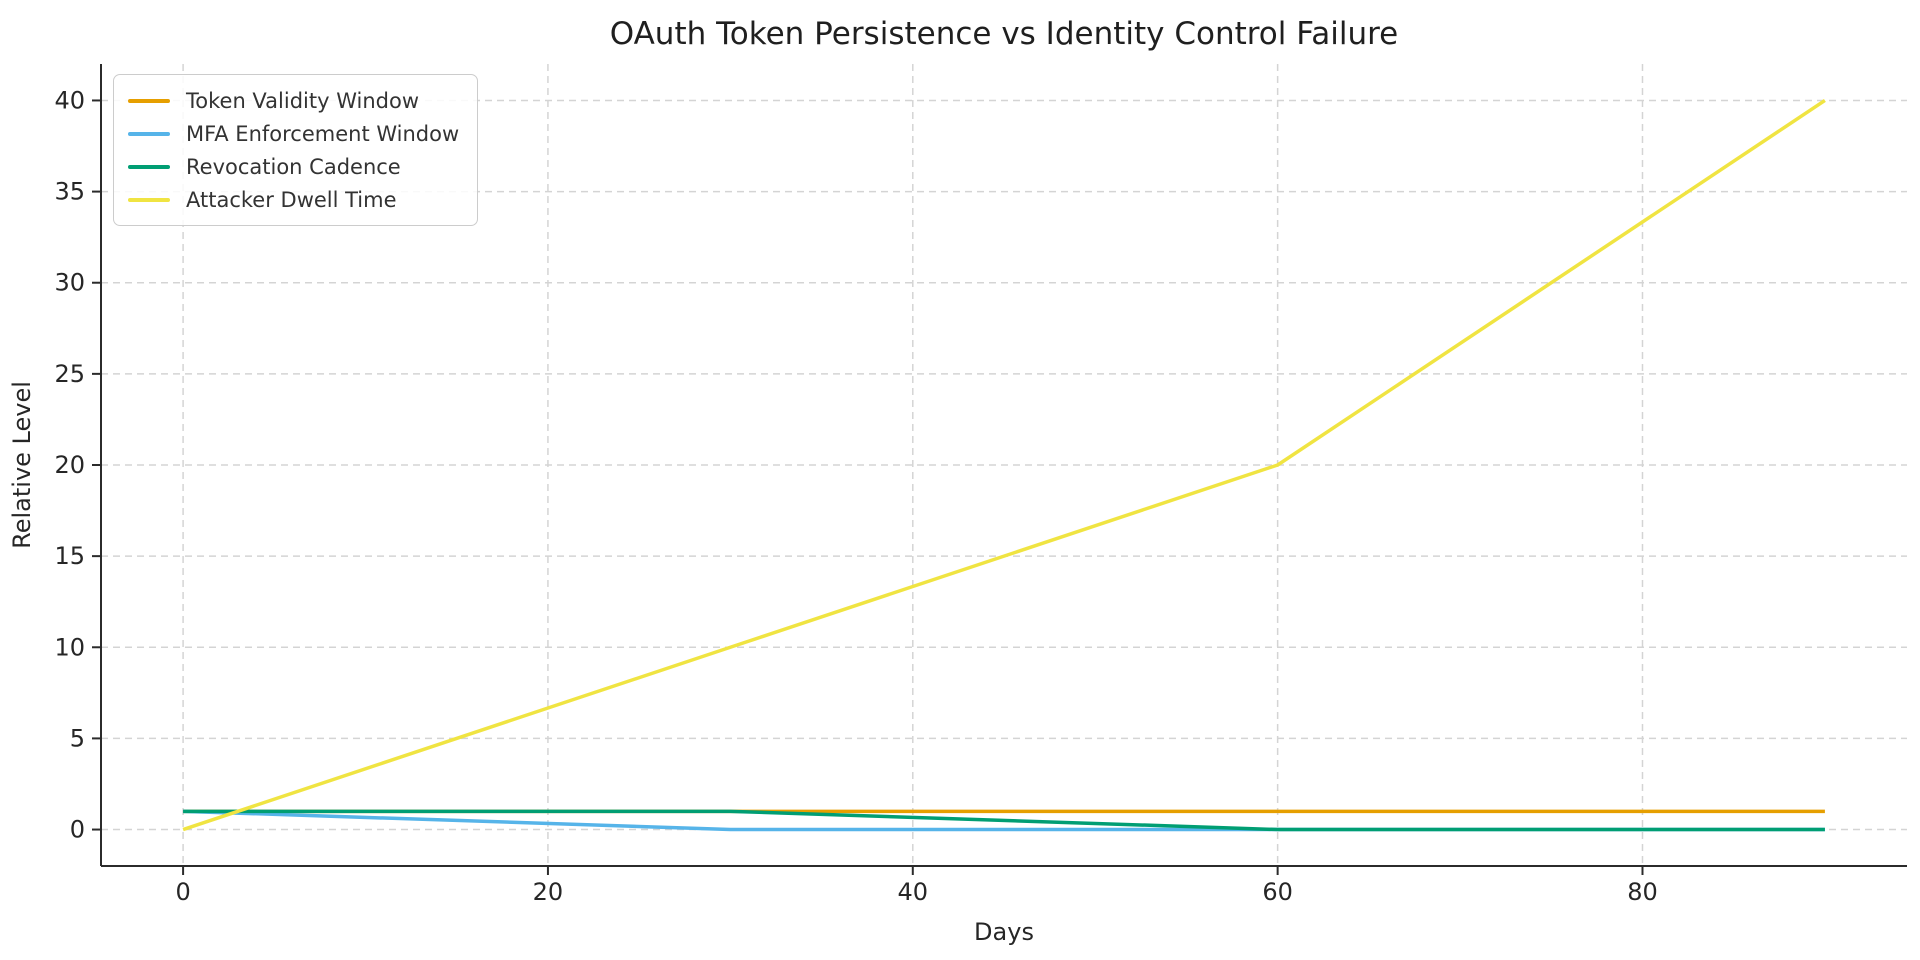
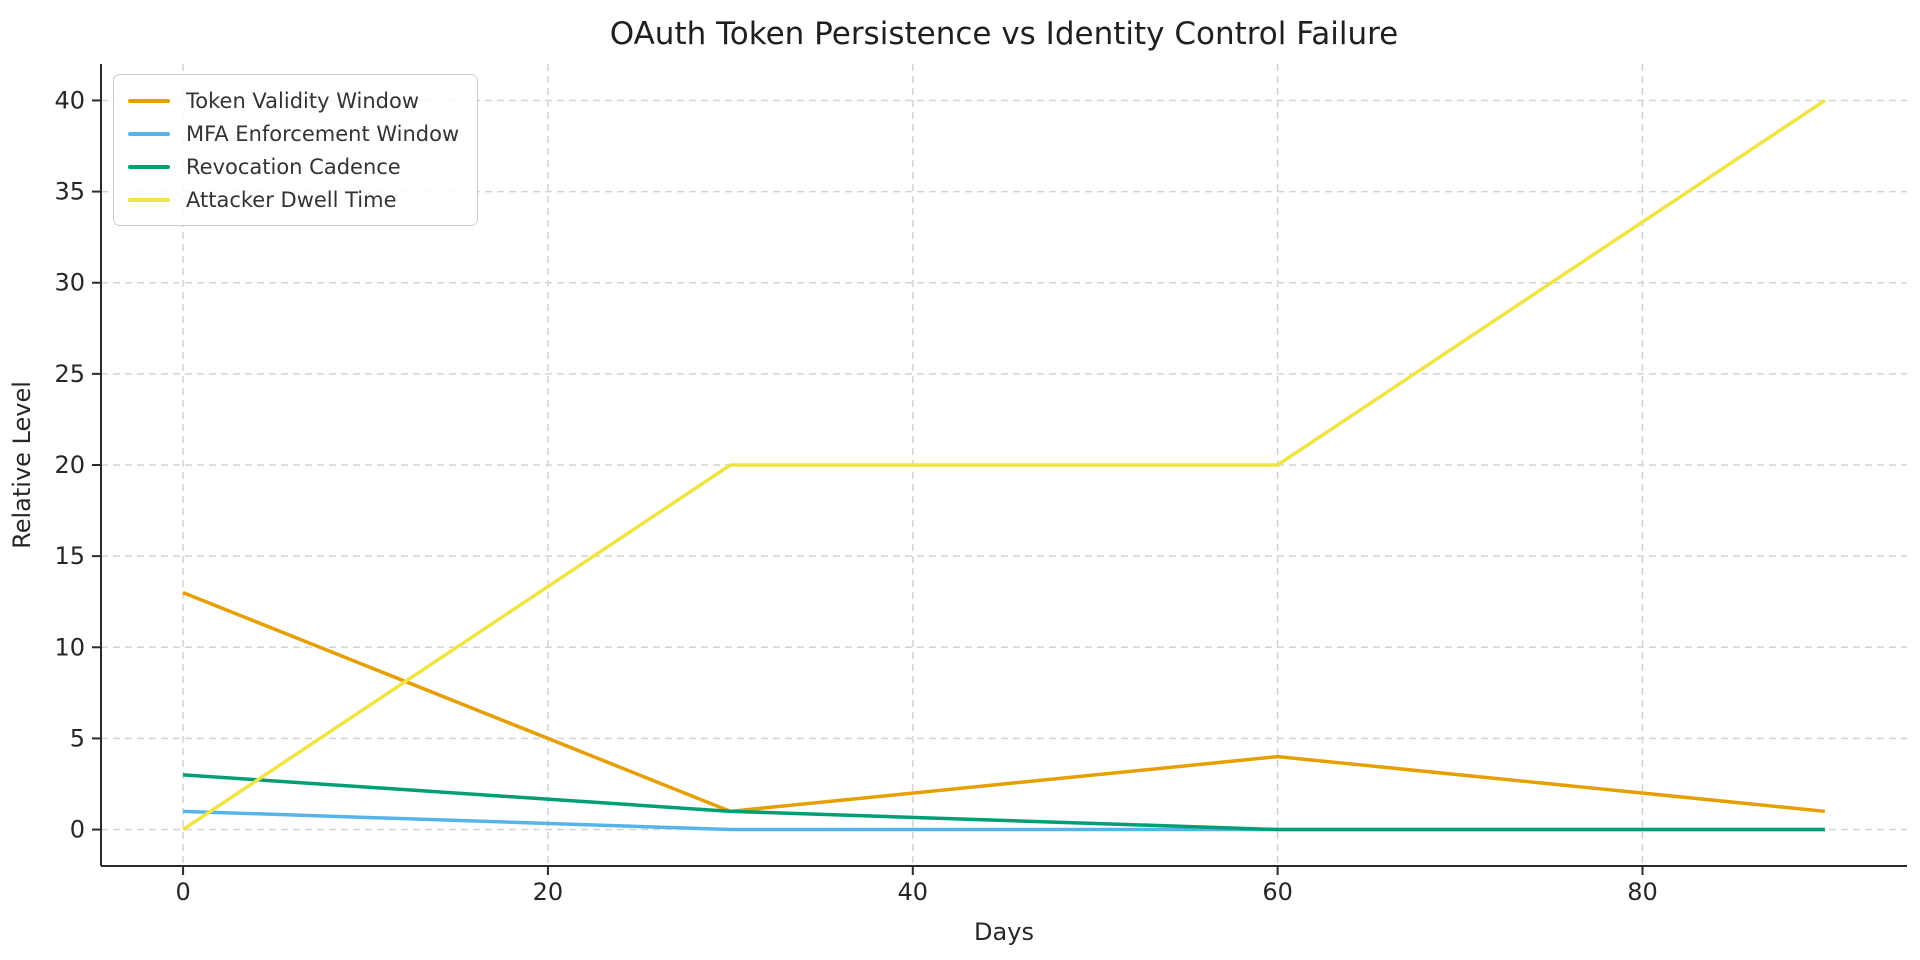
Token Validity Window/0: 1 -> 13
Revocation Cadence/0: 1 -> 3
Attacker Dwell Time/30: 10 -> 20
Token Validity Window/60: 1 -> 4
